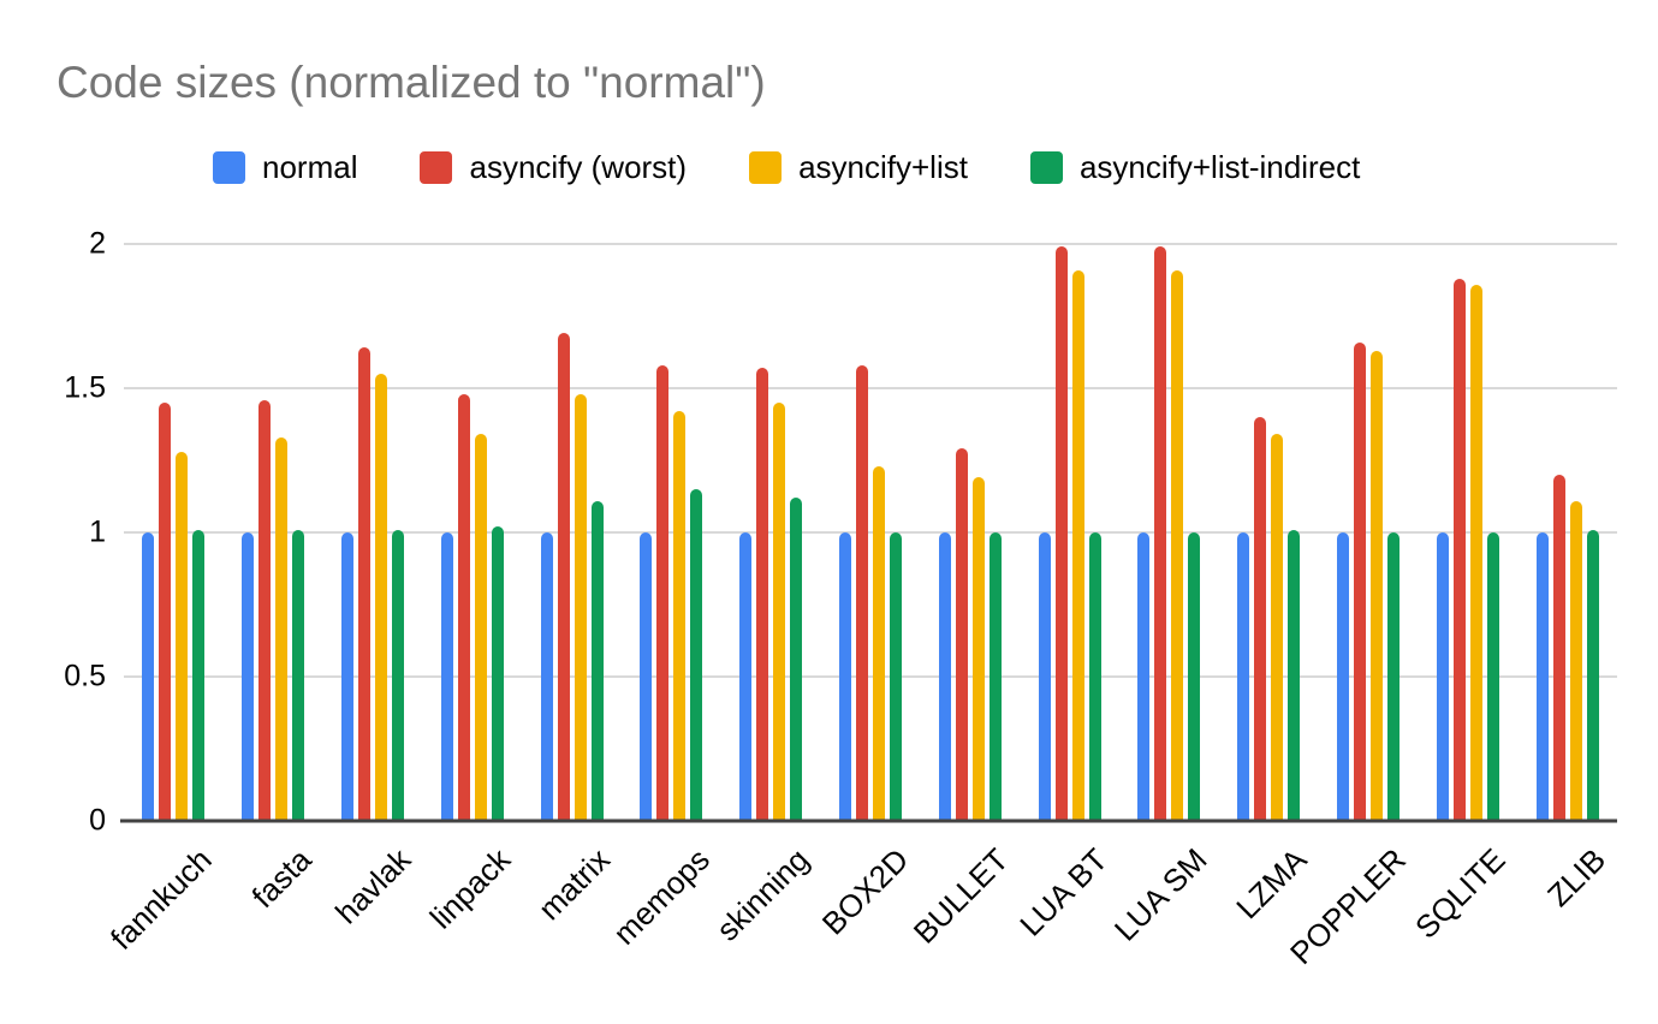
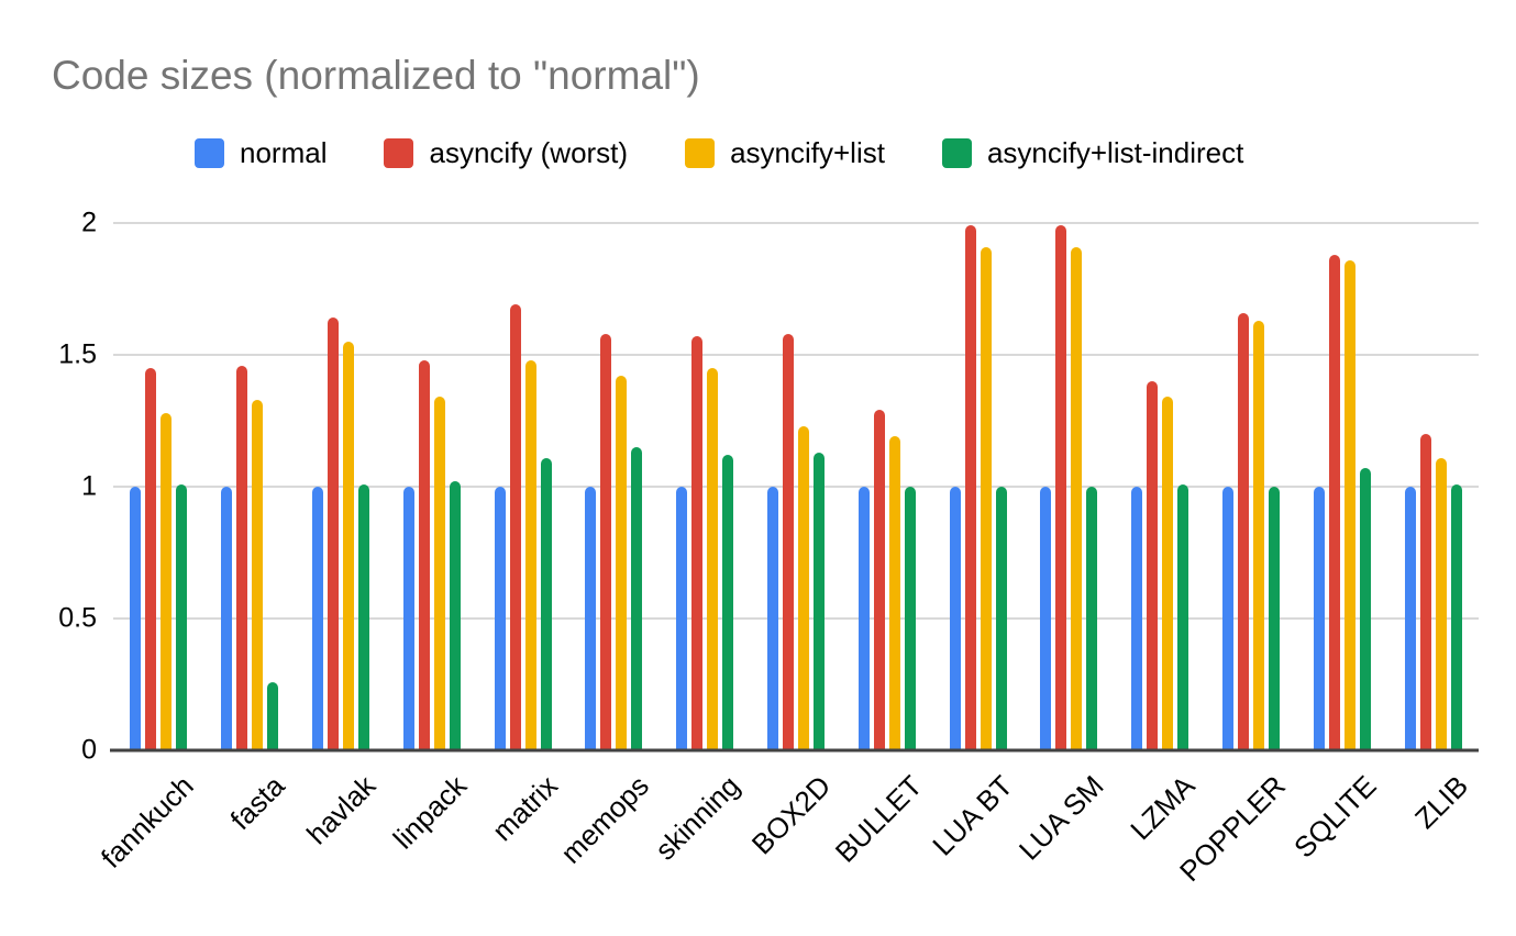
asyncify+list-indirect/fasta: 1.01 -> 0.26
asyncify+list-indirect/BOX2D: 1.00 -> 1.13
asyncify+list-indirect/SQLITE: 1.00 -> 1.07
